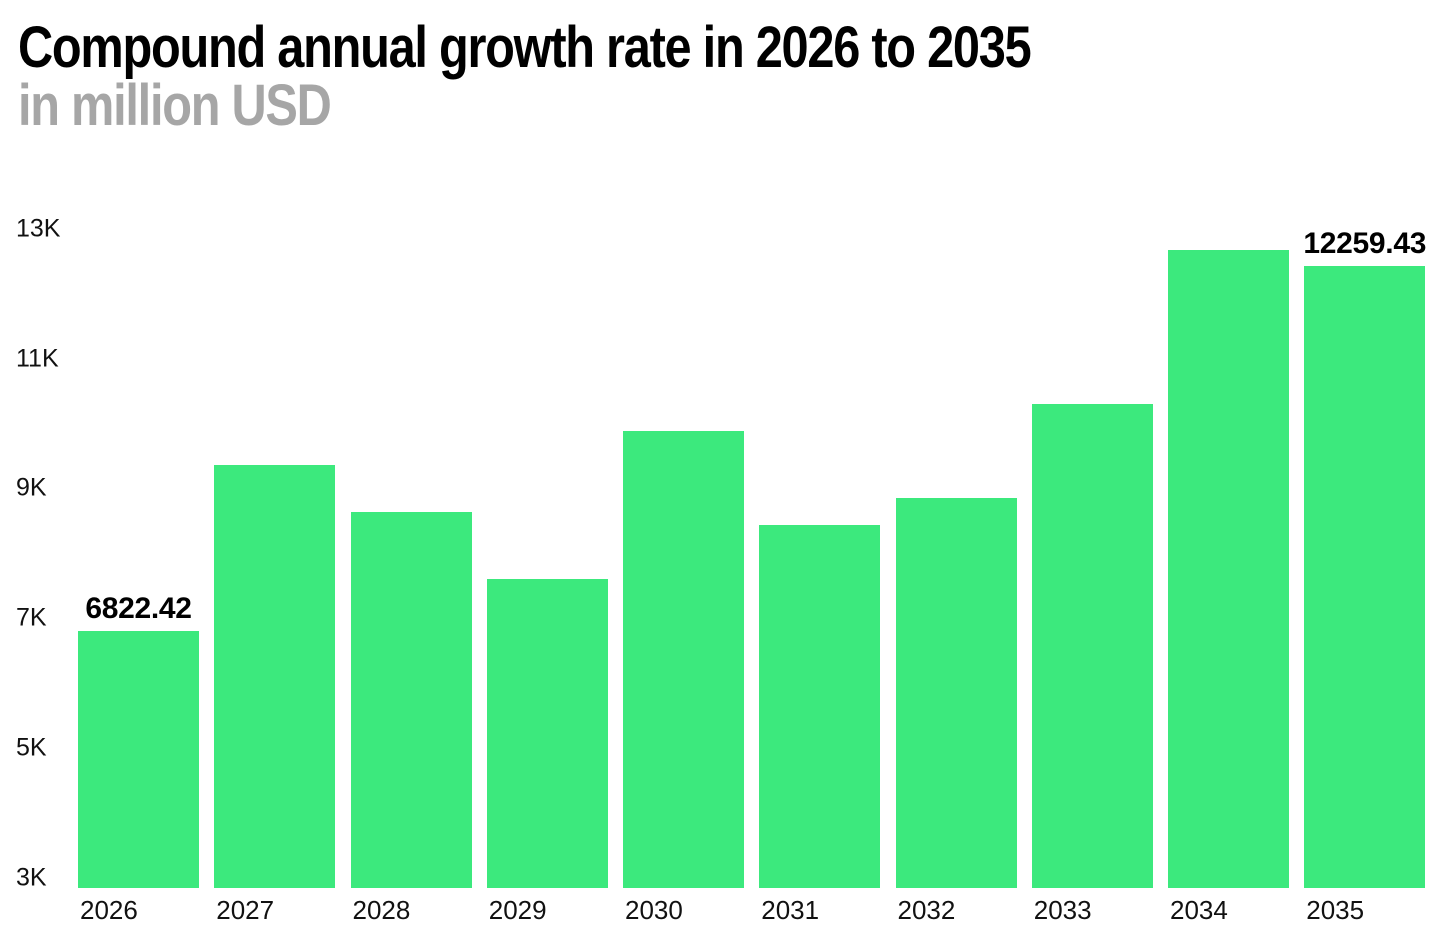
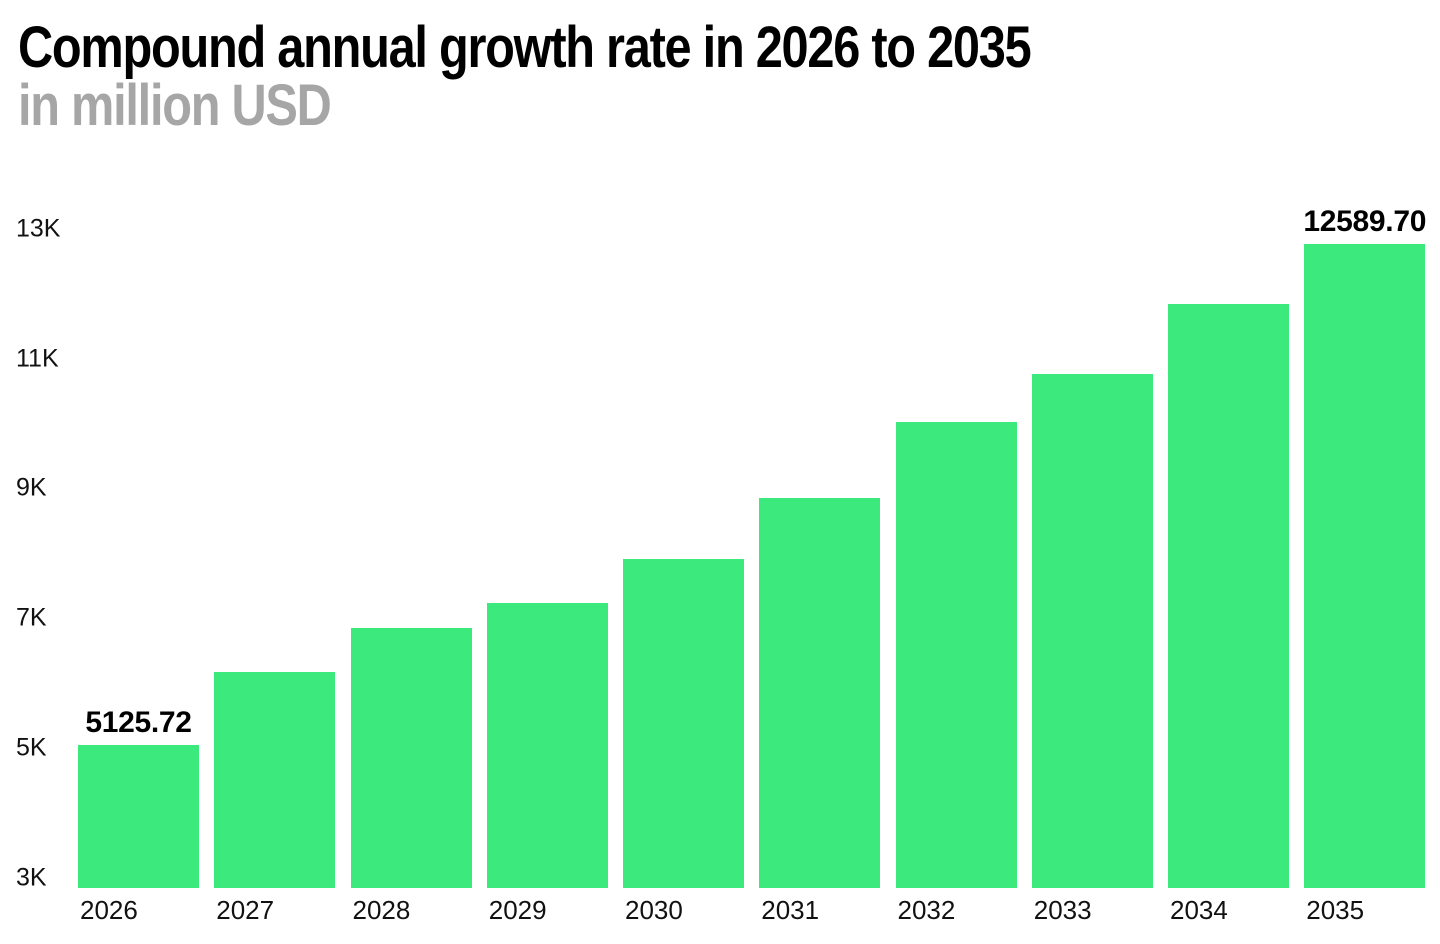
2026: 6822.42 -> 5125.72
2027: 9.3K -> 6.2K
2028: 8.6K -> 6.9K
2029: 7.6K -> 7.2K
2030: 9.8K -> 7.9K
2031: 8.4K -> 8.8K
2032: 8.8K -> 9.9K
2033: 10.2K -> 10.7K
2034: 12.5K -> 11.7K
2035: 12259.43 -> 12589.70
